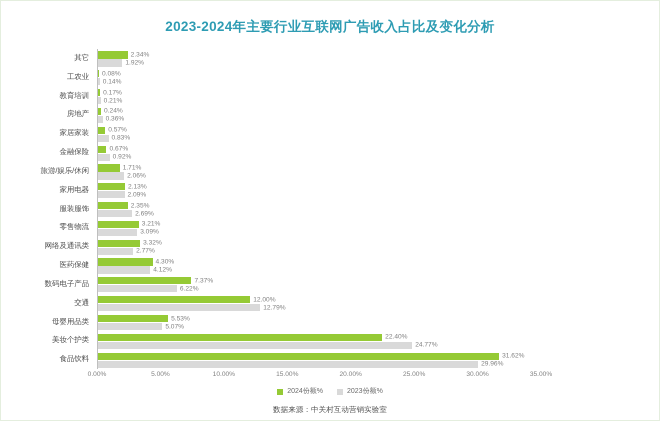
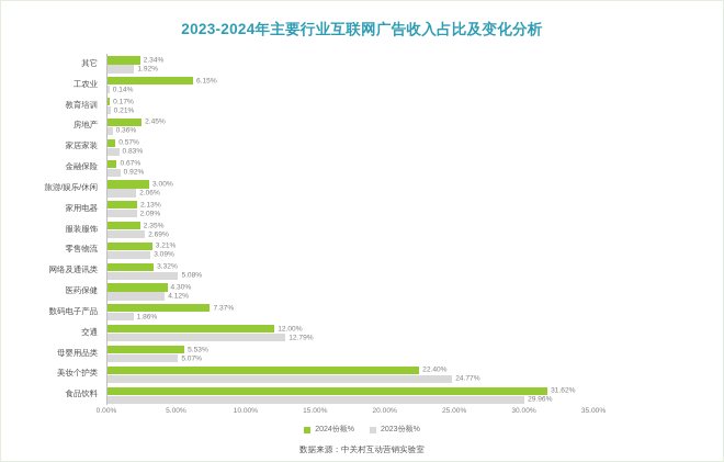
2024份额%/工农业: 0.08% -> 6.15%
2024份额%/房地产: 0.24% -> 2.45%
2024份额%/旅游/娱乐/休闲: 1.71% -> 3.00%
2023份额%/网络及通讯类: 2.77% -> 5.08%
2023份额%/数码电子产品: 6.22% -> 1.86%
